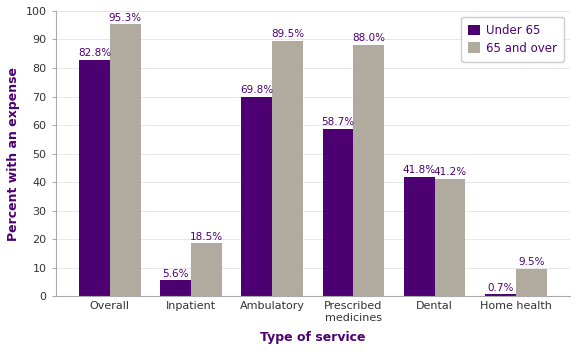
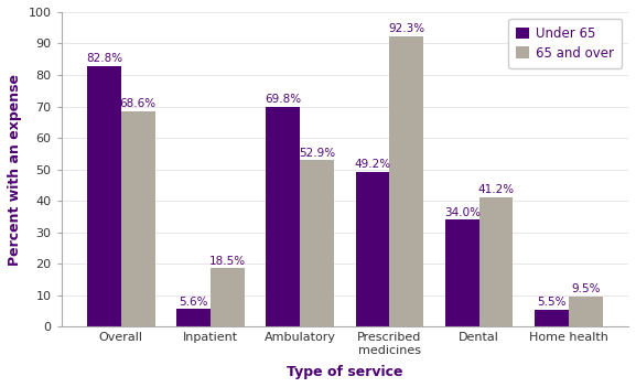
65 and over/Overall: 95.3% -> 68.6%
65 and over/Ambulatory: 89.5% -> 52.9%
Under 65/Prescribed medicines: 58.7% -> 49.2%
65 and over/Prescribed medicines: 88.0% -> 92.3%
Under 65/Dental: 41.8% -> 34.0%
Under 65/Home health: 0.7% -> 5.5%
